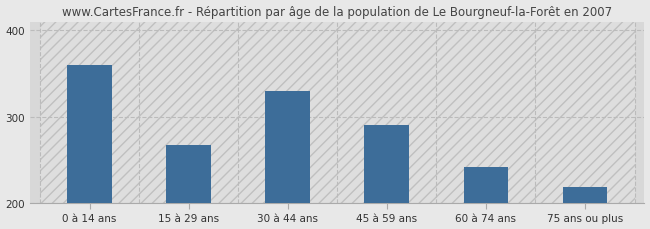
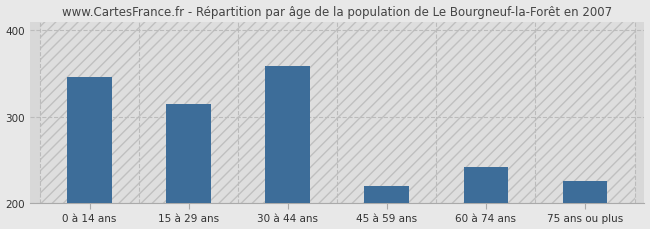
0 à 14 ans: 360 -> 346
15 à 29 ans: 267 -> 314
30 à 44 ans: 330 -> 358
45 à 59 ans: 290 -> 220
75 ans ou plus: 218 -> 226
